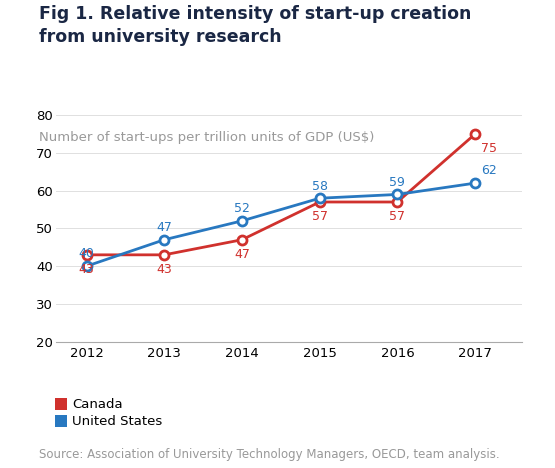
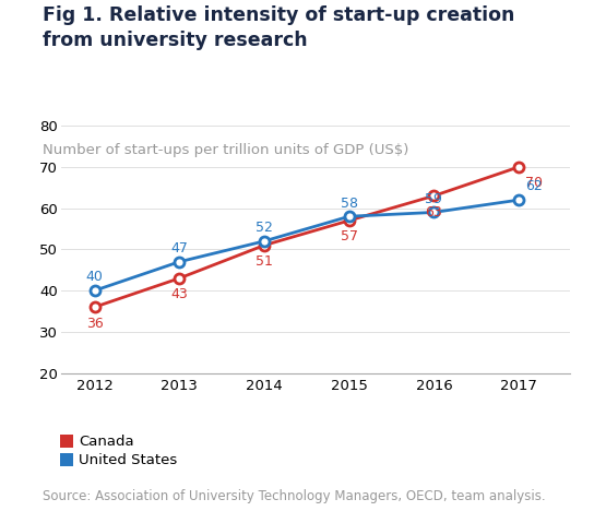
Canada/2012: 43 -> 36
Canada/2014: 47 -> 51
Canada/2016: 57 -> 63
Canada/2017: 75 -> 70
